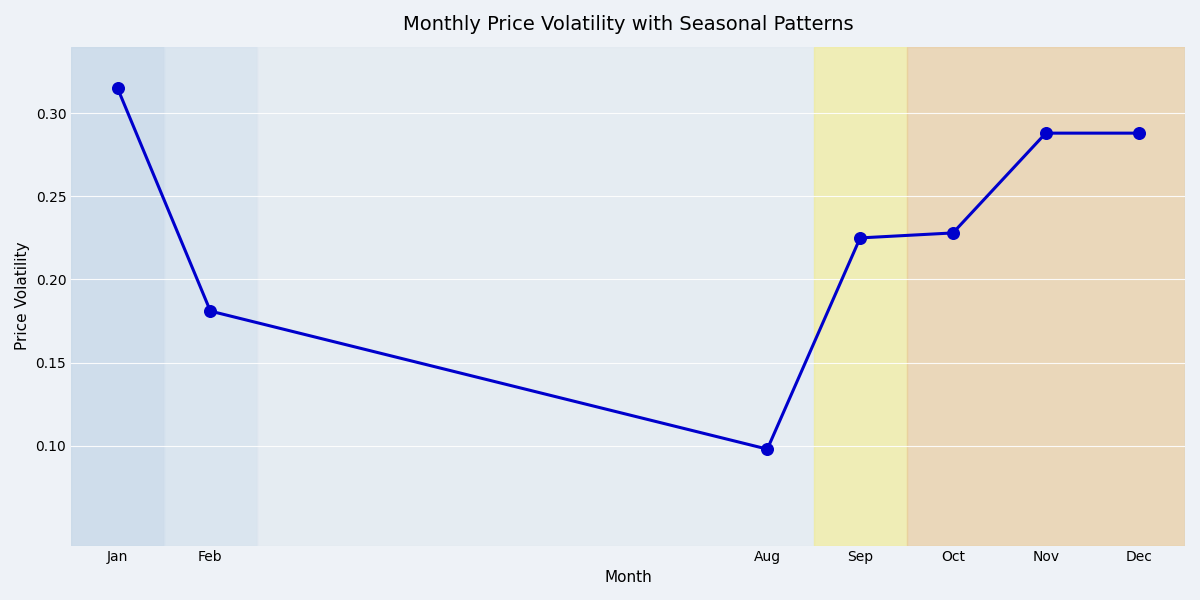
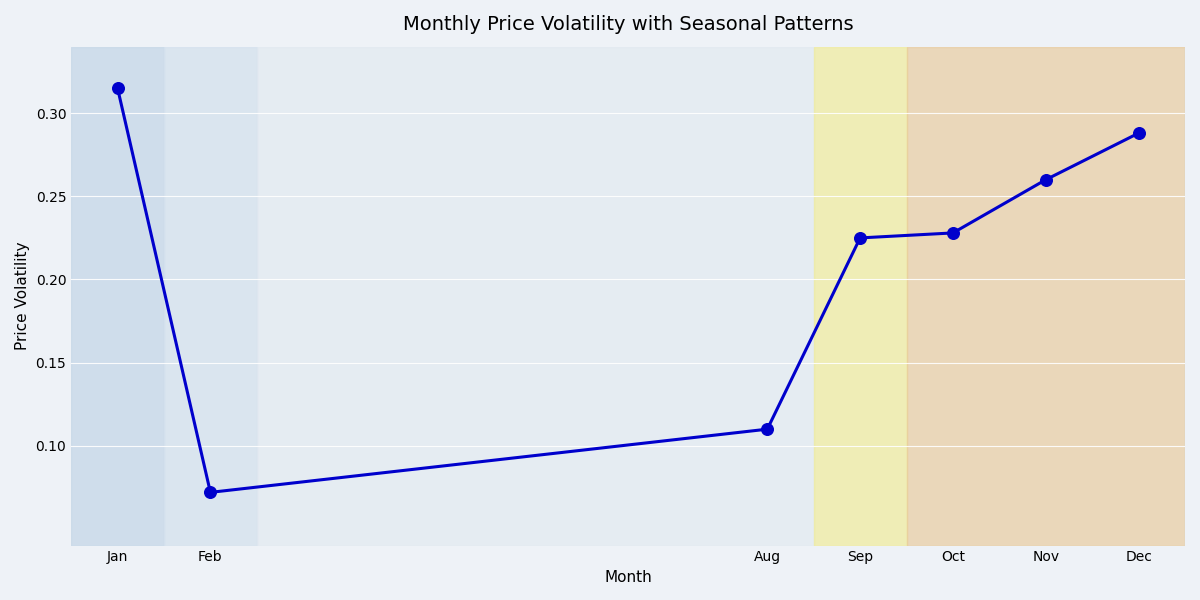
Feb: 0.181 -> 0.072
Aug: 0.098 -> 0.110
Nov: 0.288 -> 0.260
